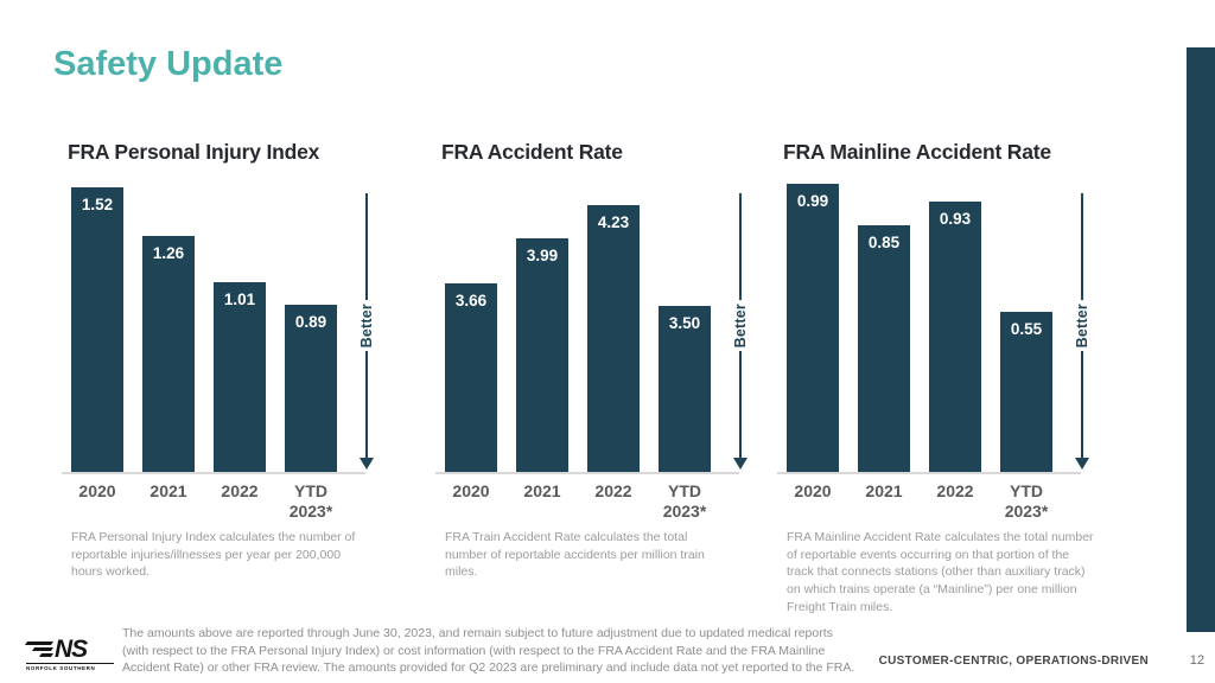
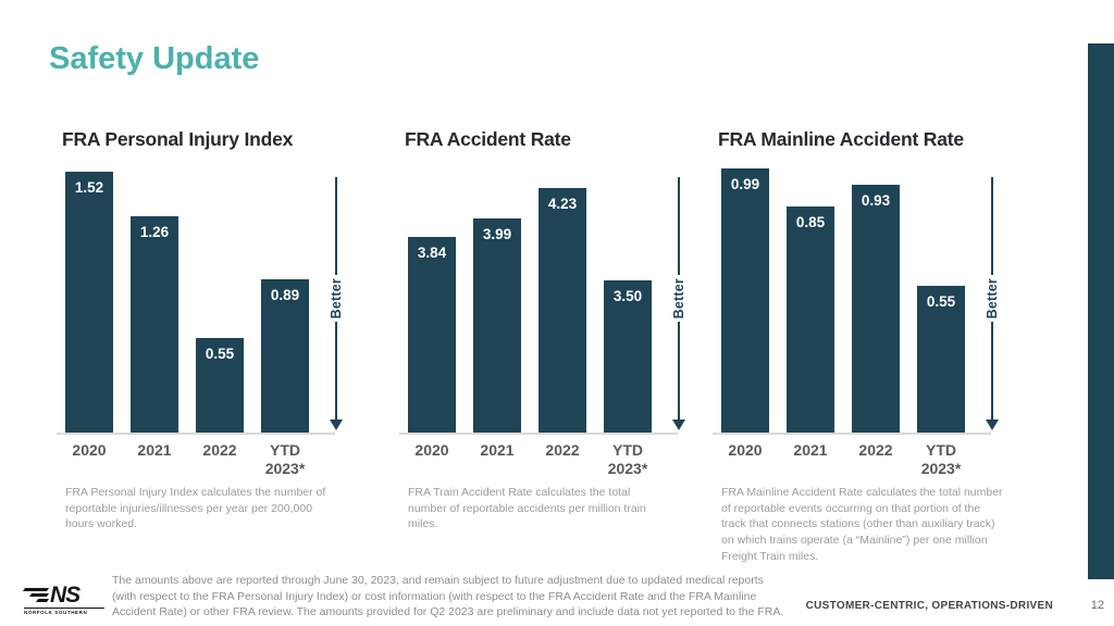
FRA Personal Injury Index/2022: 1.01 -> 0.55
FRA Accident Rate/2020: 3.66 -> 3.84
